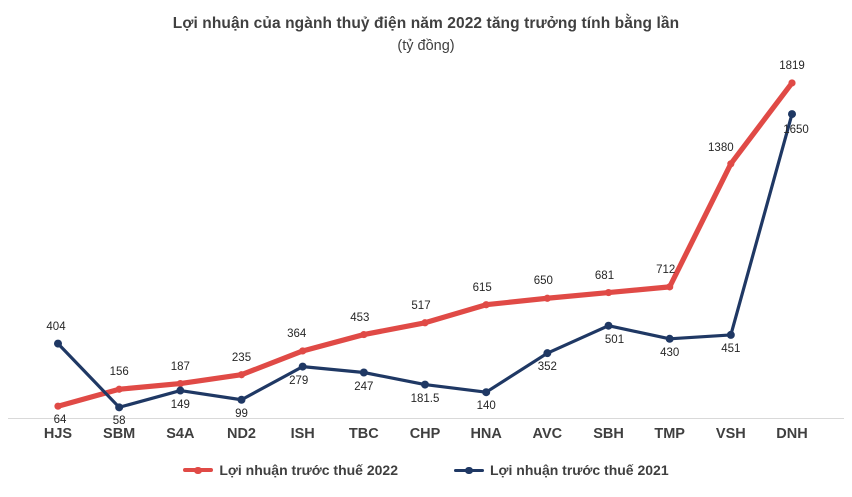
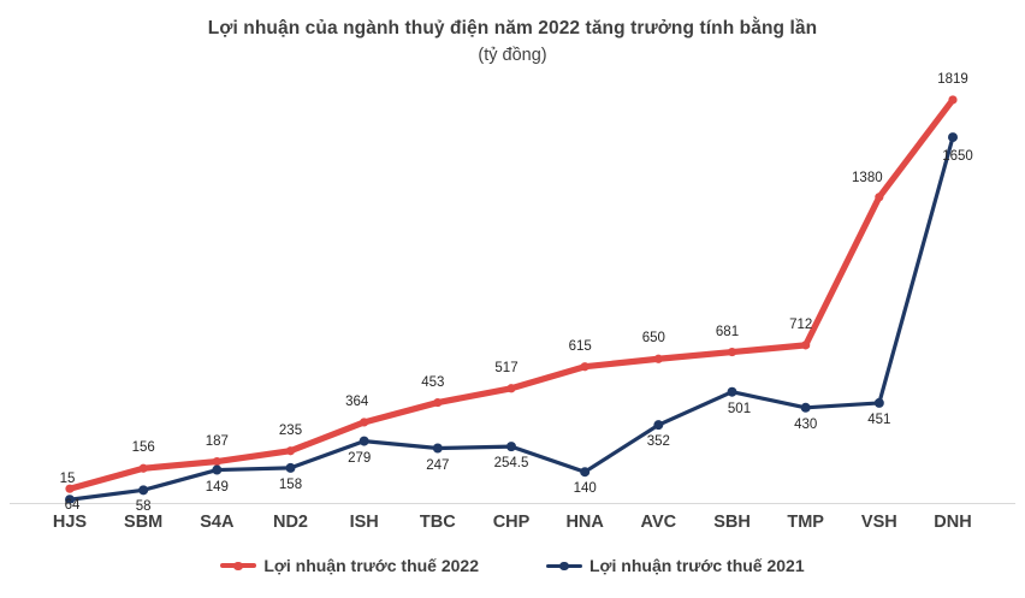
Lợi nhuận trước thuế 2021/HJS: 404 -> 15
Lợi nhuận trước thuế 2021/ND2: 99 -> 158
Lợi nhuận trước thuế 2021/CHP: 181.5 -> 254.5
